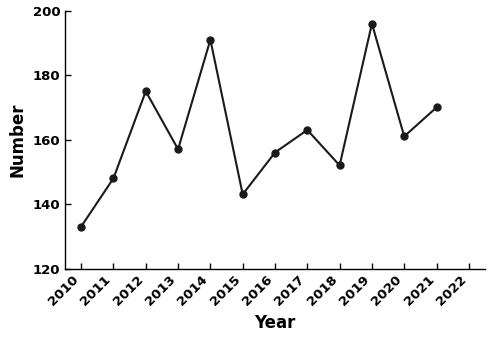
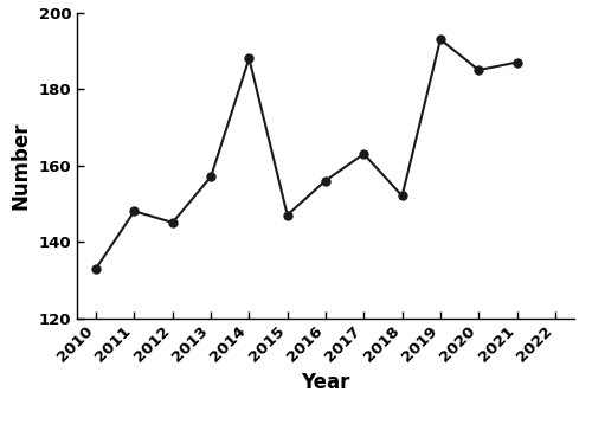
2012: 175 -> 145
2014: 191 -> 188
2015: 143 -> 147
2019: 196 -> 193
2020: 161 -> 185
2021: 170 -> 187
